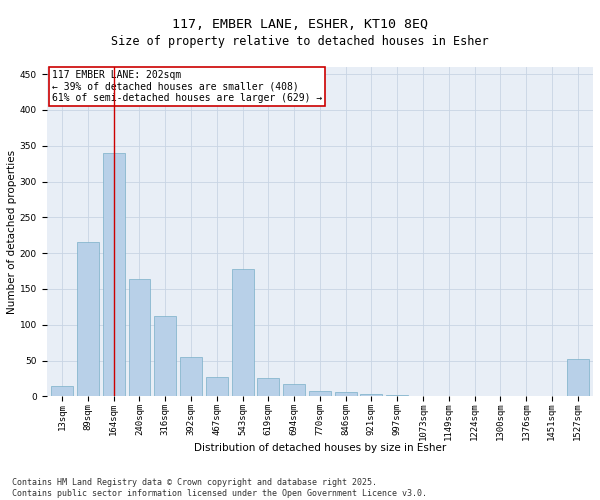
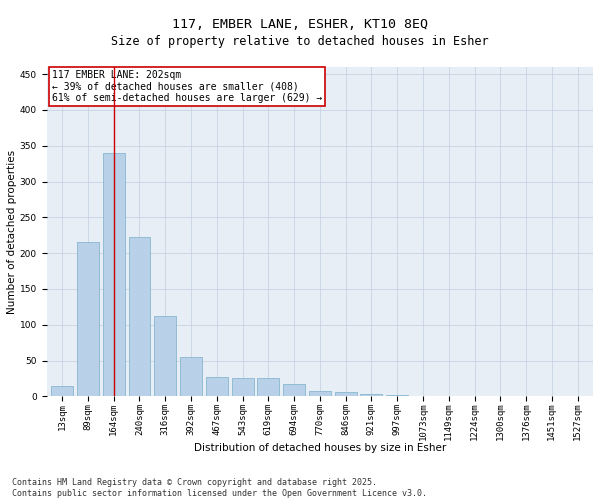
240sqm: 164 -> 222
543sqm: 178 -> 26
1527sqm: 52 -> 1
